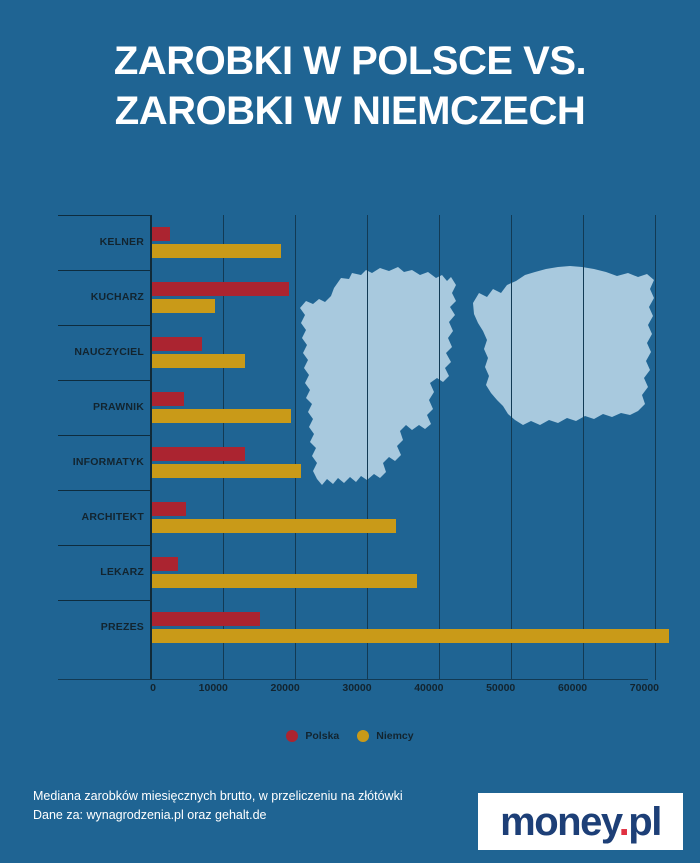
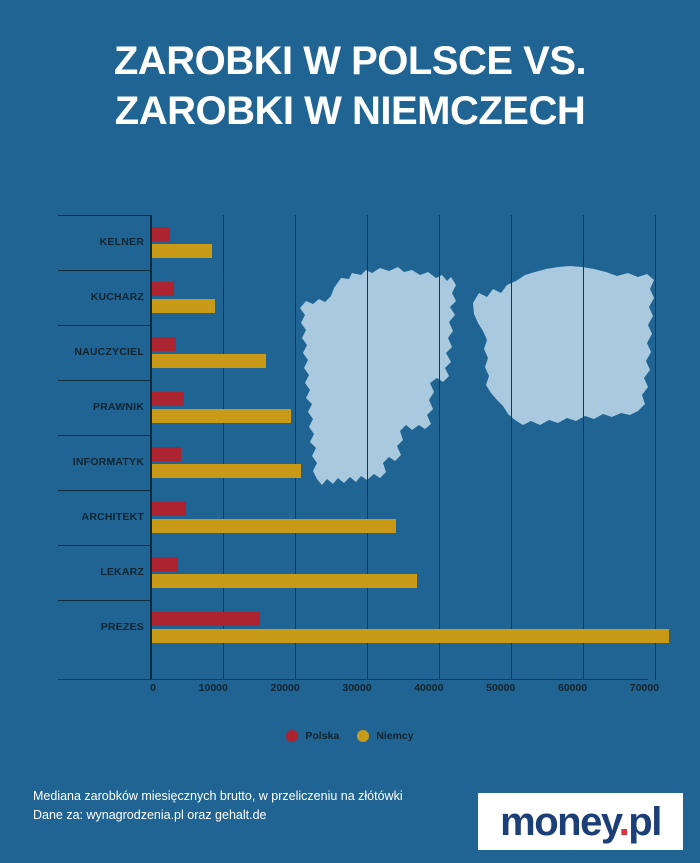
Niemcy/KELNER: 18000 -> 8000
Polska/KUCHARZ: 19000 -> 3000
Polska/NAUCZYCIEL: 7000 -> 3000
Niemcy/NAUCZYCIEL: 13000 -> 16000
Polska/INFORMATYK: 13000 -> 4000
